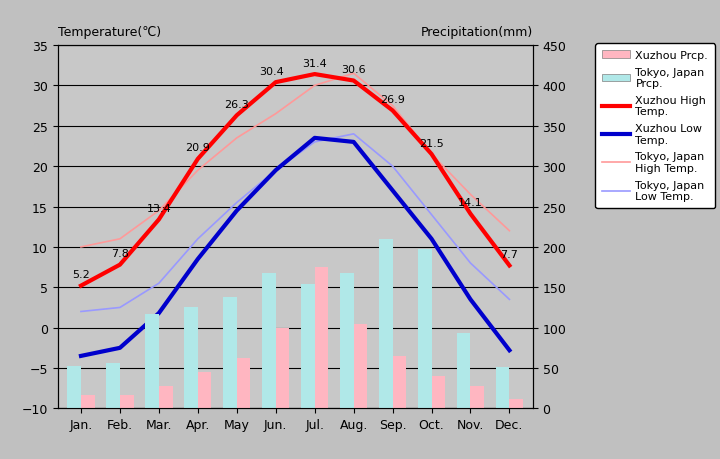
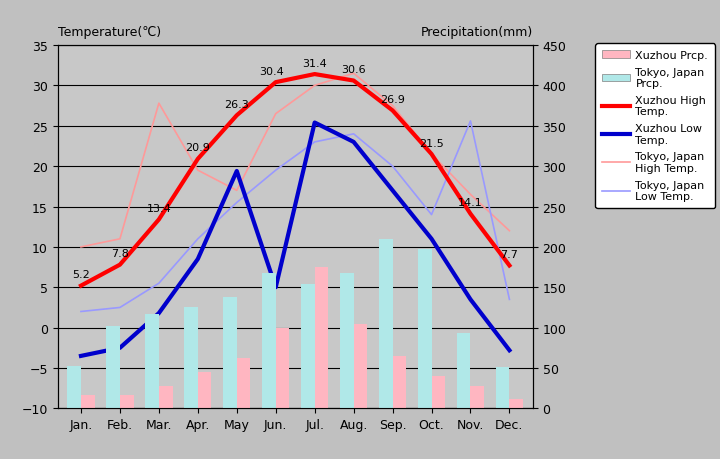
Tokyo, Japan Prcp./Feb.: 56 -> 102
Tokyo, Japan High Temp./Mar.: 14.5 -> 27.8
Xuzhou Low Temp./May: 14.5 -> 19.4
Tokyo, Japan High Temp./May: 23.5 -> 17.0
Xuzhou Low Temp./Jun.: 19.5 -> 5.0
Xuzhou Low Temp./Jul.: 23.5 -> 25.4
Tokyo, Japan Low Temp./Nov.: 8.0 -> 25.6
